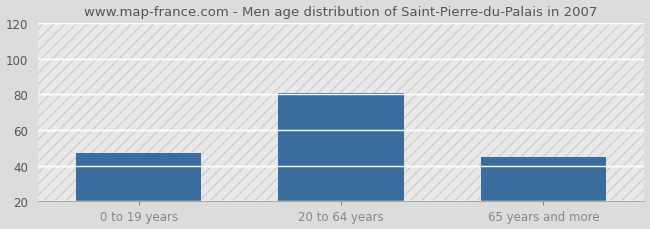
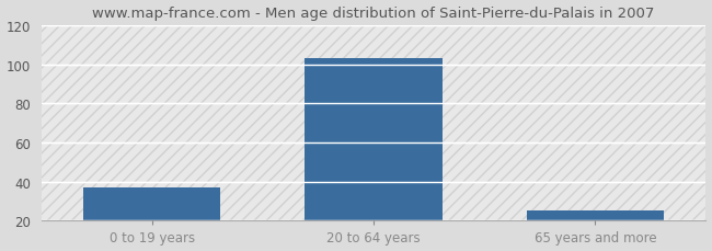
0 to 19 years: 47 -> 37
20 to 64 years: 81 -> 103
65 years and more: 45 -> 25
